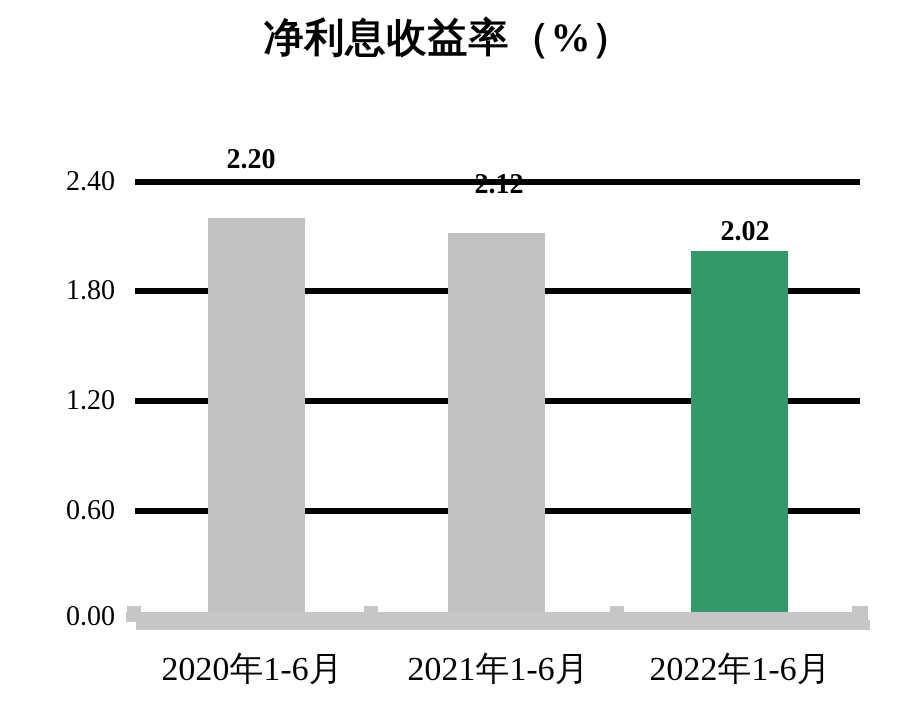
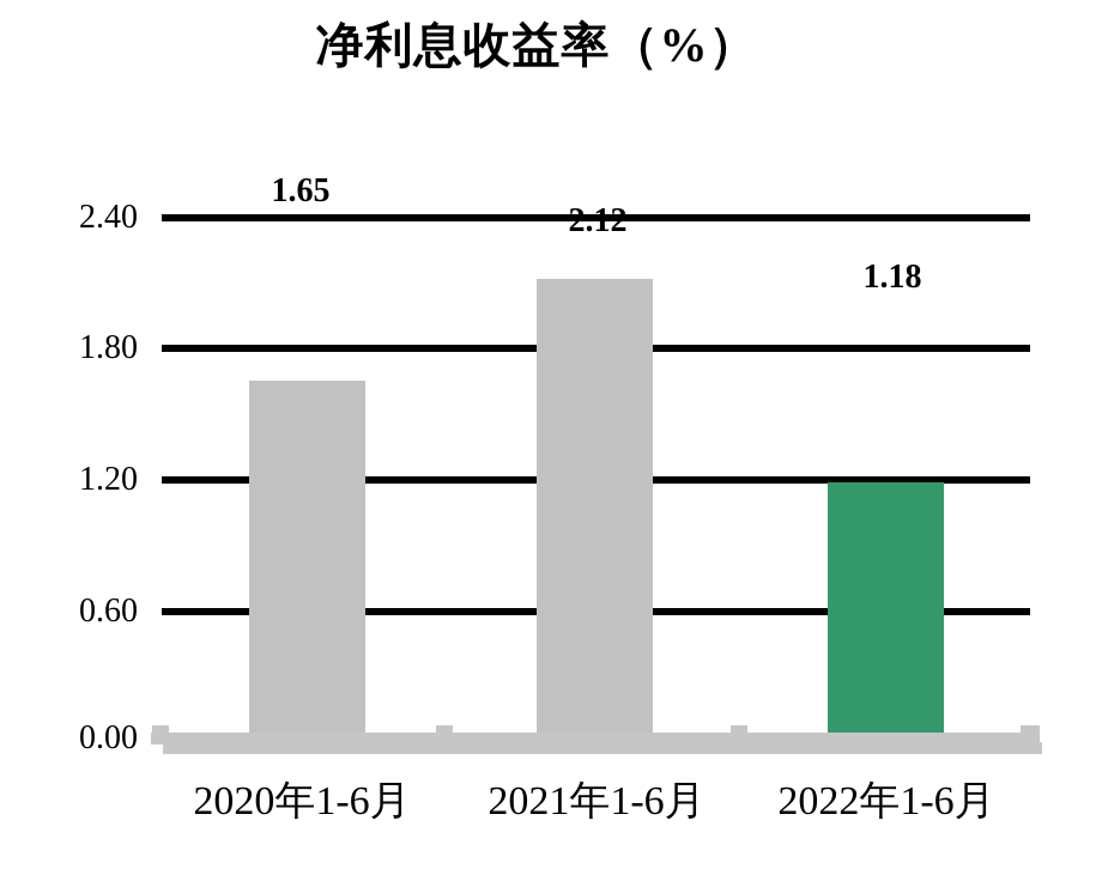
2020年1-6月: 2.20 -> 1.65
2022年1-6月: 2.02 -> 1.18
